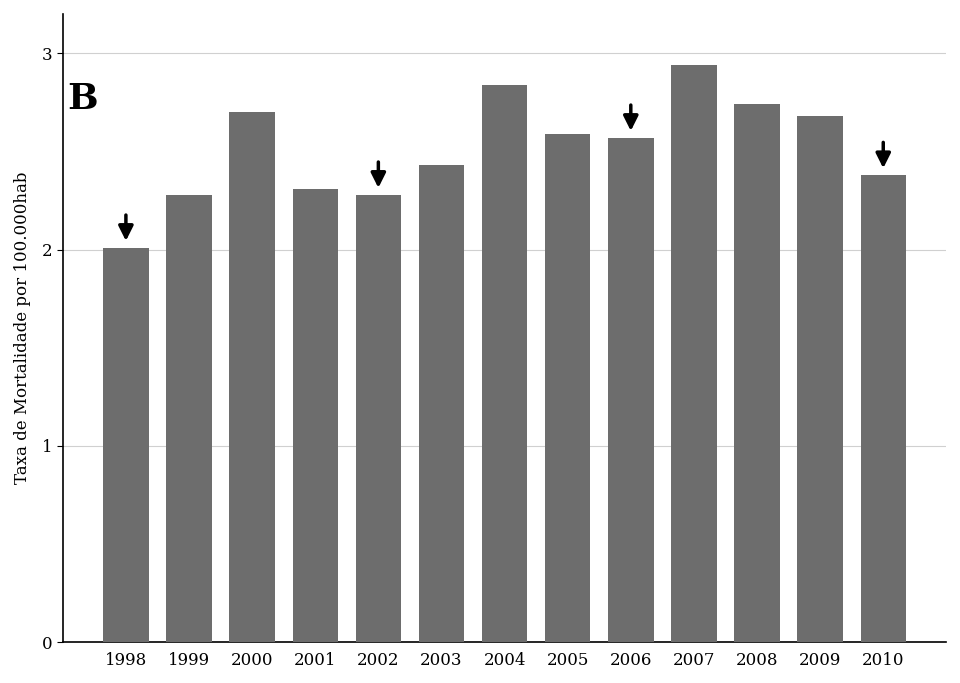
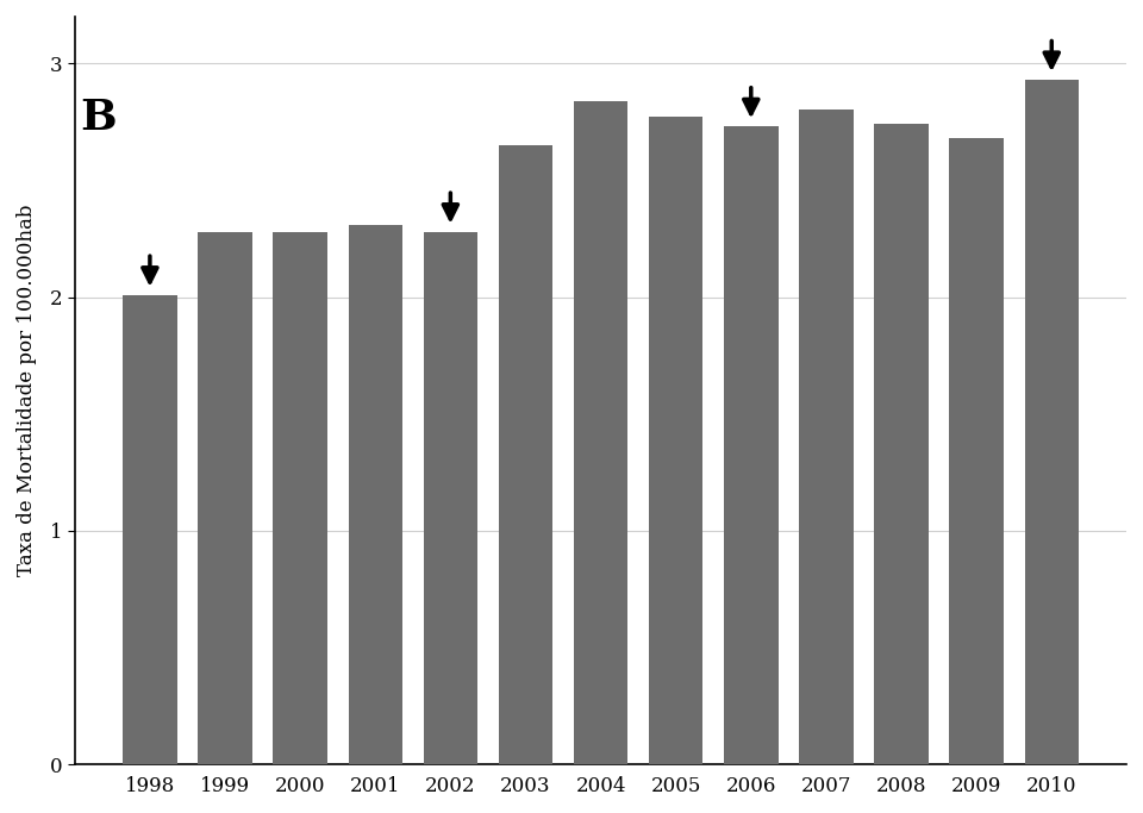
2000: 2.70 -> 2.28
2003: 2.43 -> 2.65
2005: 2.59 -> 2.77
2006: 2.57 -> 2.73
2007: 2.94 -> 2.80
2010: 2.38 -> 2.93
